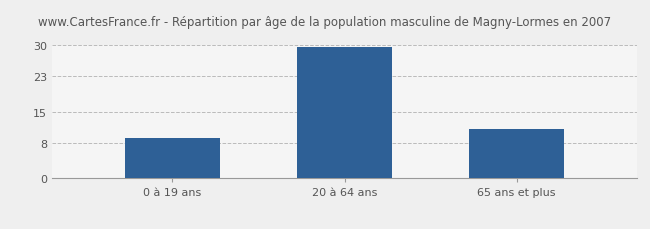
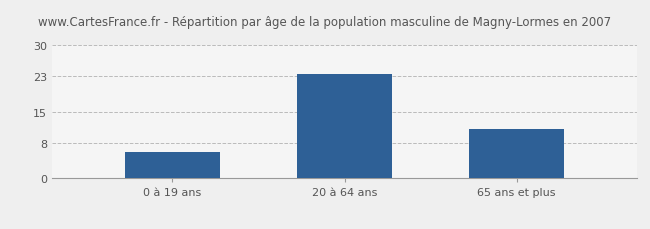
0 à 19 ans: 9.0 -> 6.0
20 à 64 ans: 29.5 -> 23.5
